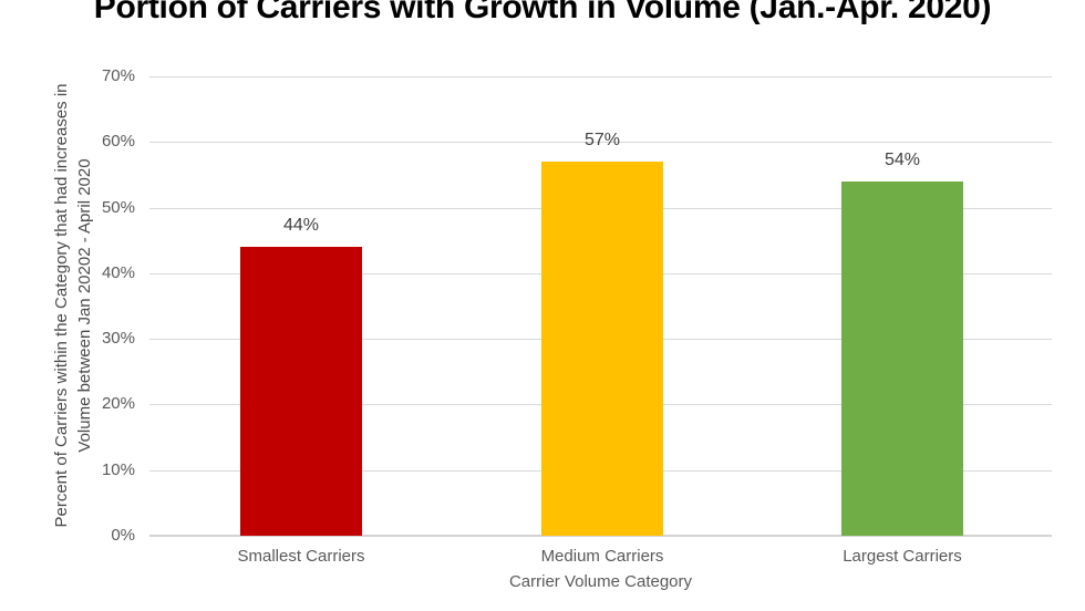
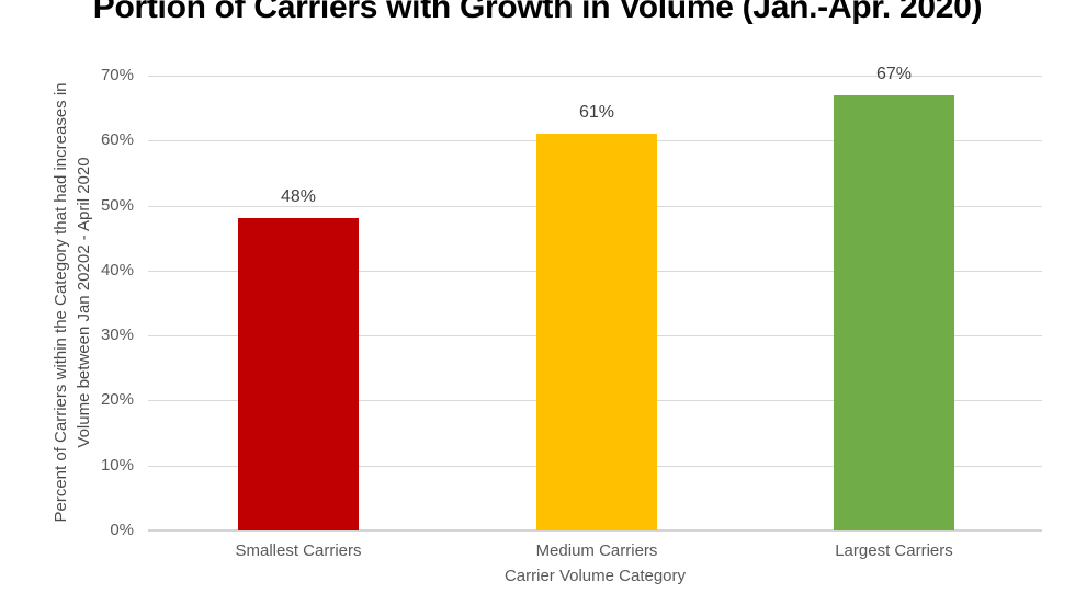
Smallest Carriers: 44% -> 48%
Medium Carriers: 57% -> 61%
Largest Carriers: 54% -> 67%
